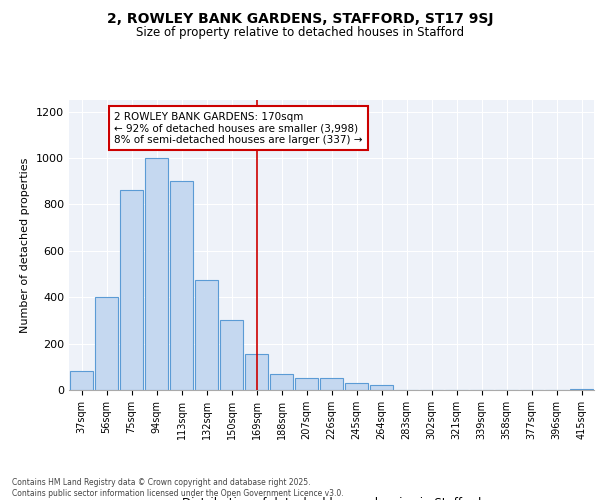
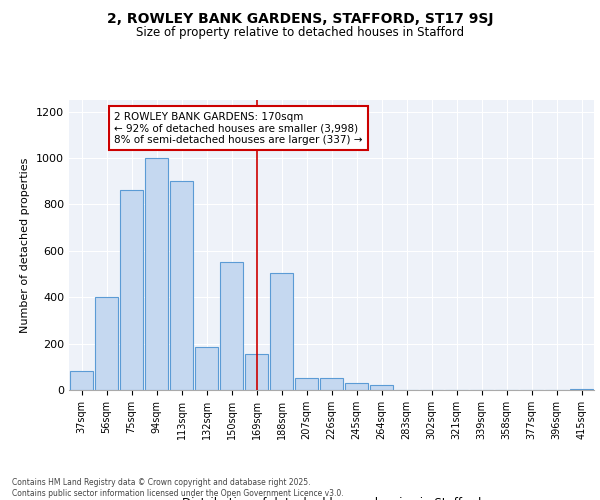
132sqm: 475 -> 185
150sqm: 300 -> 550
188sqm: 70 -> 505
